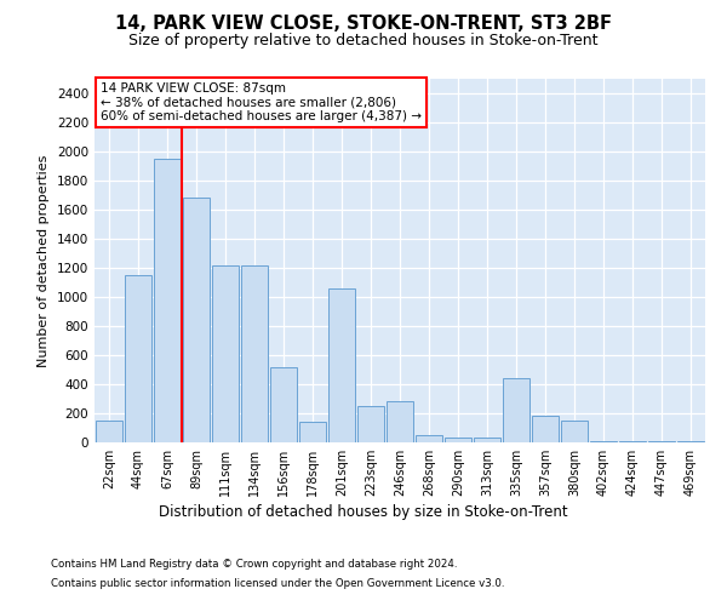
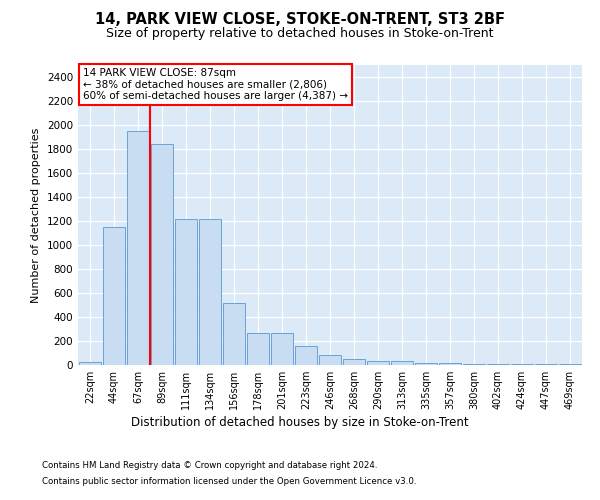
22sqm: 150 -> 20
89sqm: 1680 -> 1840
178sqm: 140 -> 260
201sqm: 1060 -> 260
223sqm: 250 -> 160
246sqm: 280 -> 80
335sqm: 440 -> 20
357sqm: 180 -> 20
380sqm: 150 -> 10
